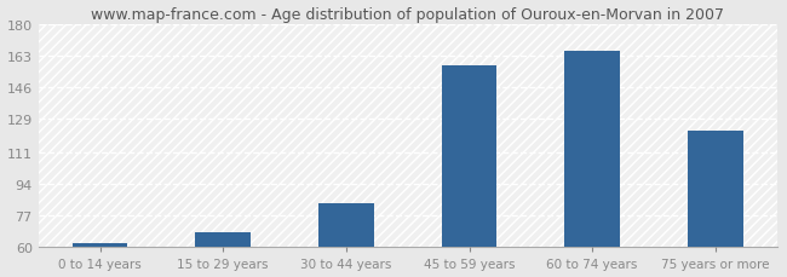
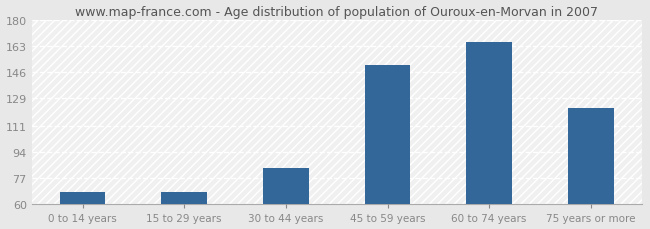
0 to 14 years: 62 -> 68
45 to 59 years: 158 -> 151
